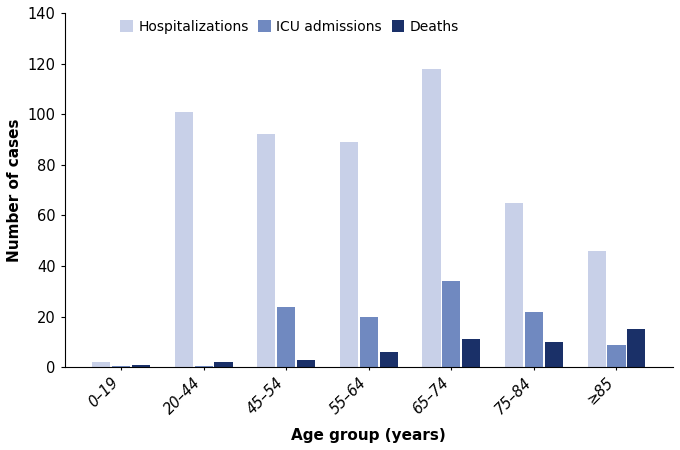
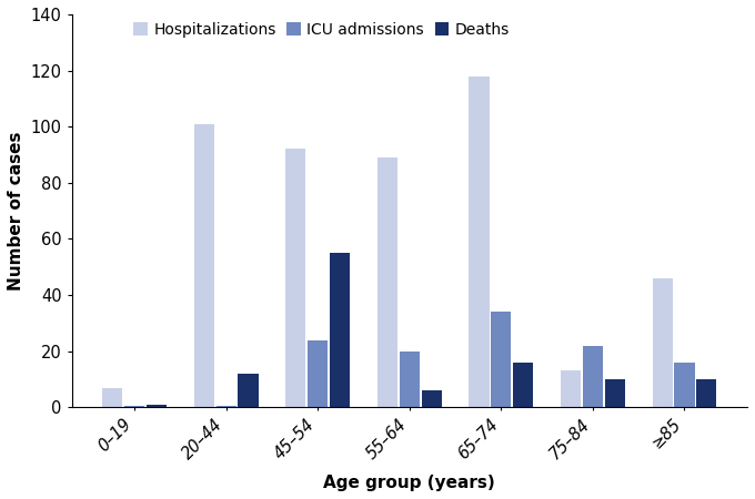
Hospitalizations/0–19: 2 -> 7
Deaths/20–44: 2 -> 12
Deaths/45–54: 3 -> 55
Deaths/65–74: 11 -> 16
Hospitalizations/75–84: 65 -> 13
ICU admissions/≥85: 9.0 -> 16.0
Deaths/≥85: 15 -> 10
